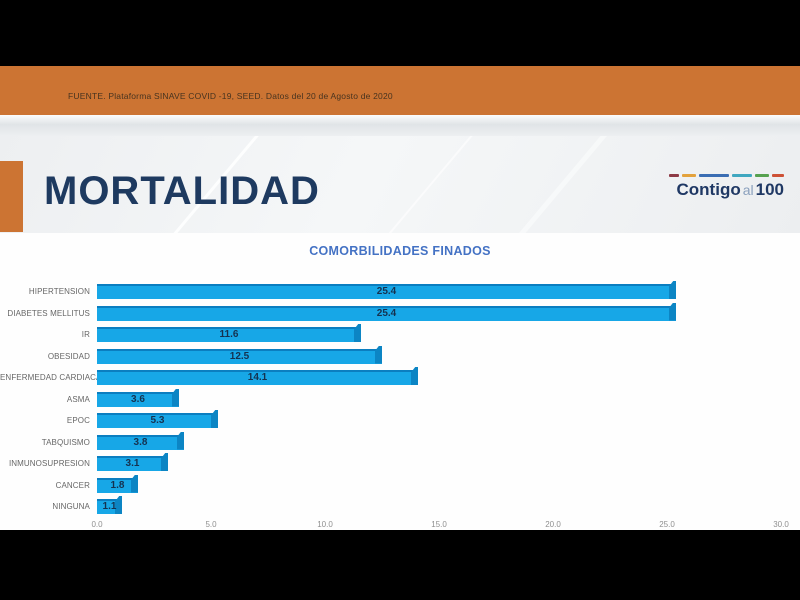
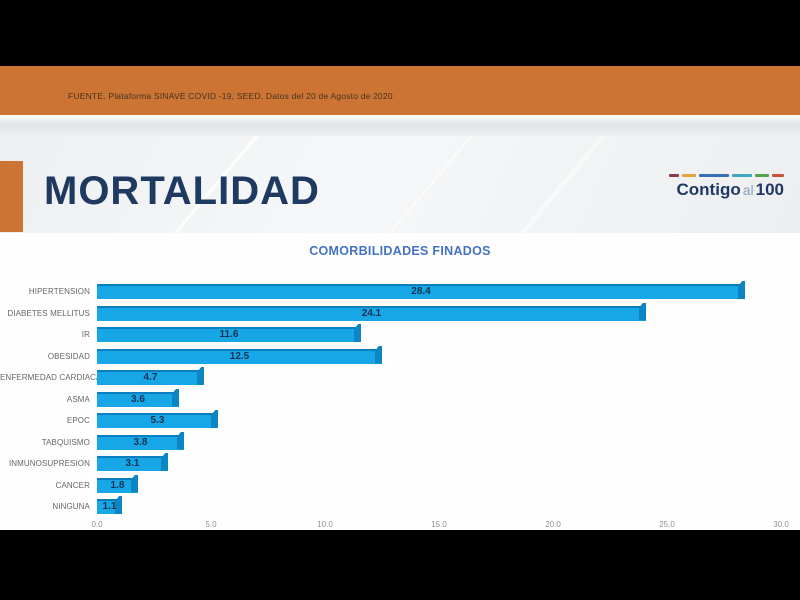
HIPERTENSION: 25.4 -> 28.4
DIABETES MELLITUS: 25.4 -> 24.1
ENFERMEDAD CARDIACA: 14.1 -> 4.7
